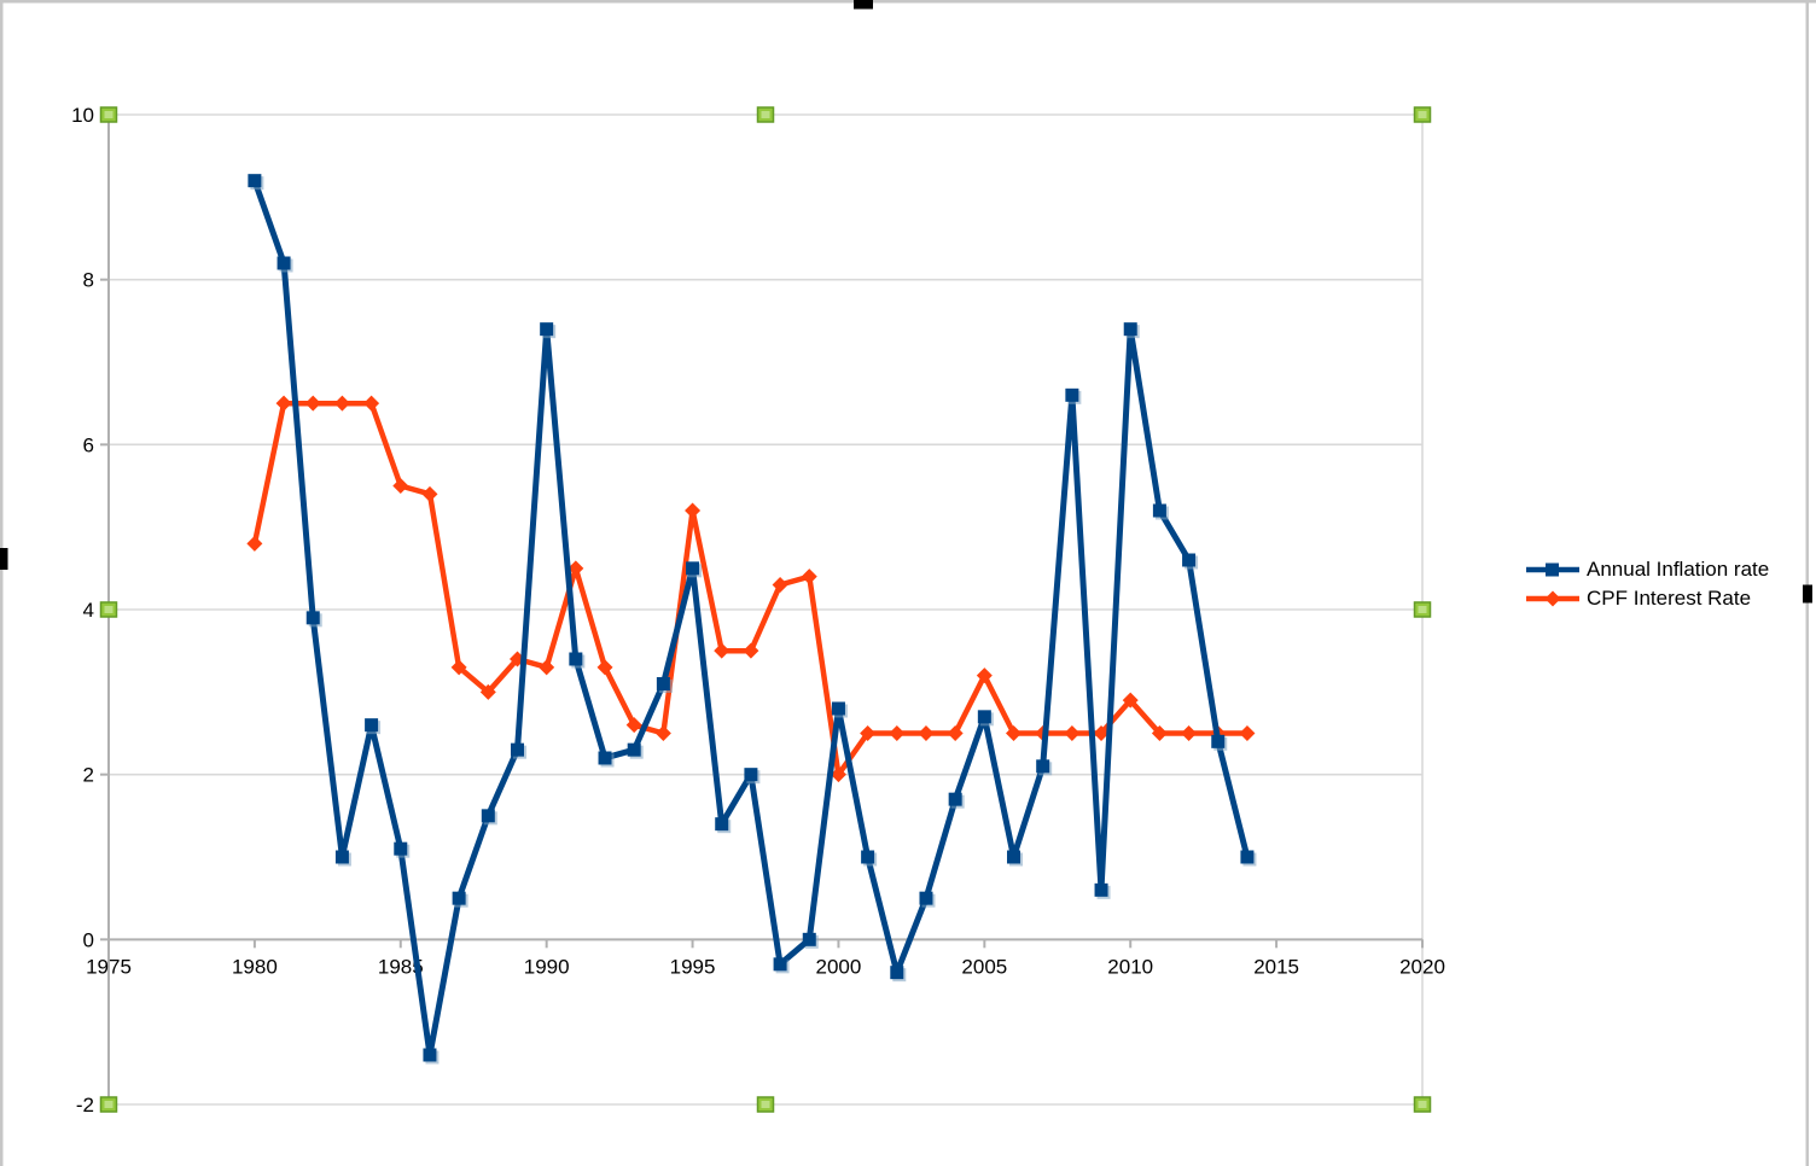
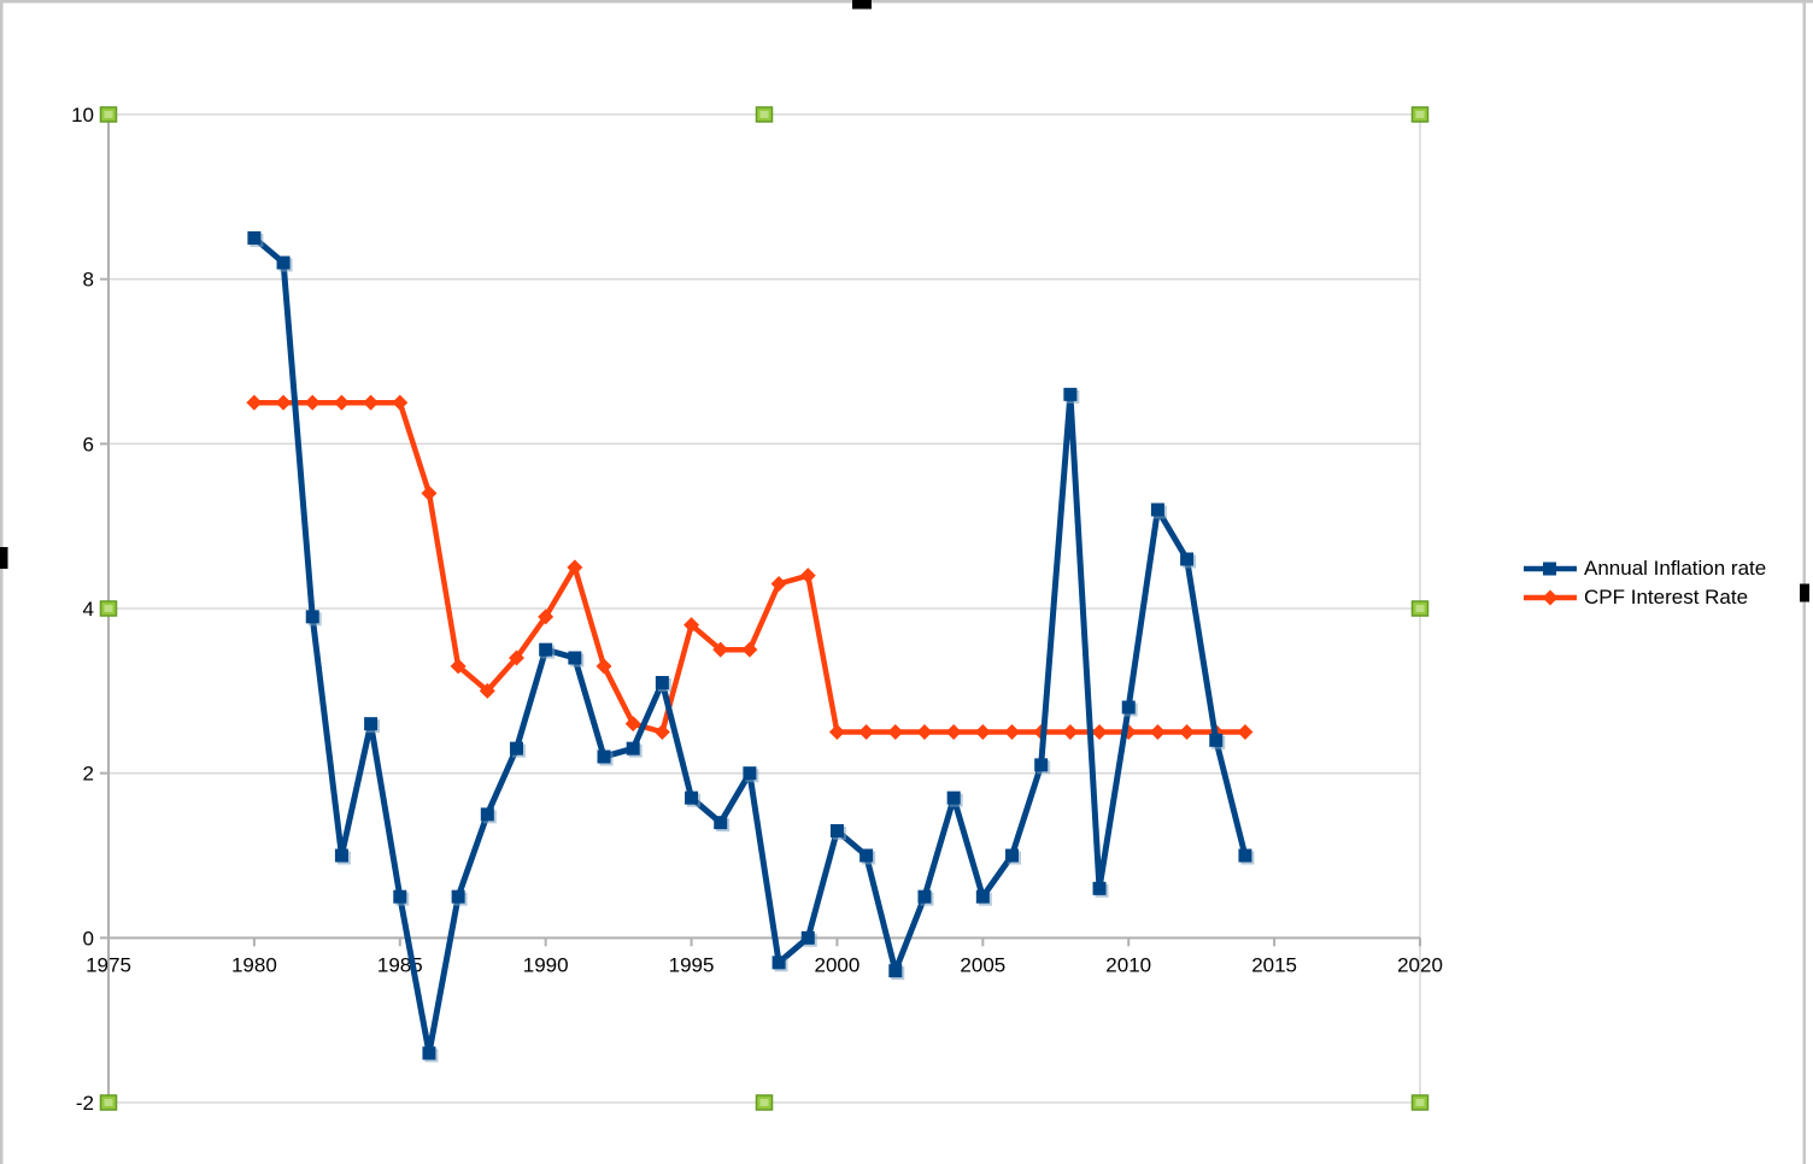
Annual Inflation rate/1980: 9.2 -> 8.5
CPF Interest Rate/1980: 4.8 -> 6.5
Annual Inflation rate/1985: 1.1 -> 0.5
CPF Interest Rate/1985: 5.5 -> 6.5
Annual Inflation rate/1990: 7.4 -> 3.5
CPF Interest Rate/1990: 3.3 -> 3.9
Annual Inflation rate/1995: 4.5 -> 1.7
CPF Interest Rate/1995: 5.2 -> 3.8
Annual Inflation rate/2000: 2.8 -> 1.3
CPF Interest Rate/2000: 2.0 -> 2.5
Annual Inflation rate/2005: 2.7 -> 0.5
CPF Interest Rate/2005: 3.2 -> 2.5
Annual Inflation rate/2010: 7.4 -> 2.8
CPF Interest Rate/2010: 2.9 -> 2.5
